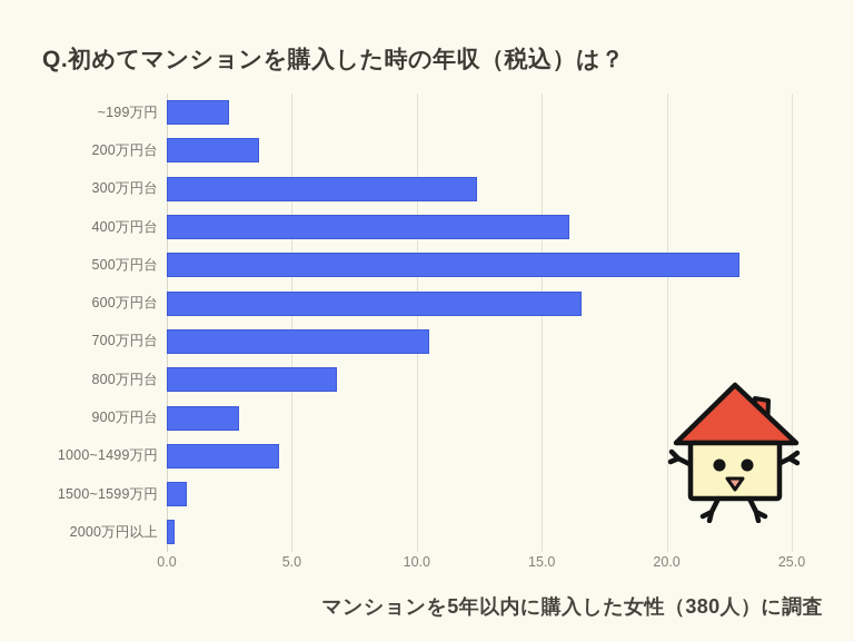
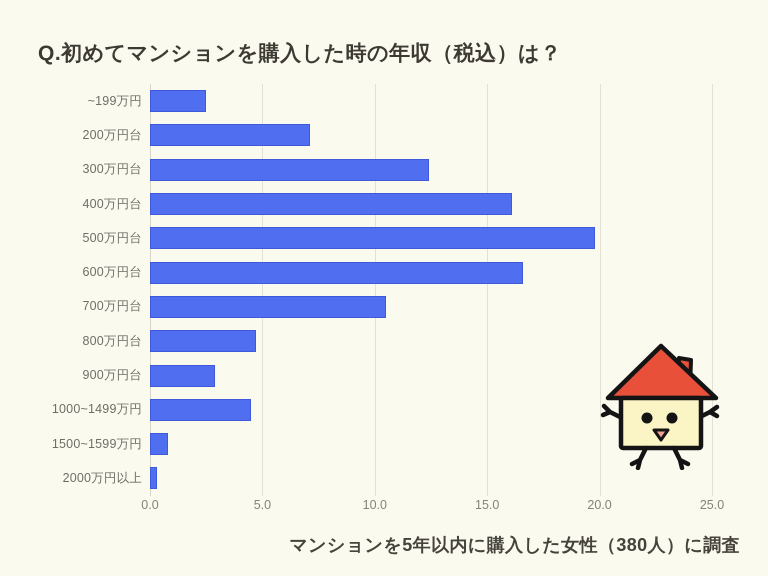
200万円台: 3.7 -> 7.1
500万円台: 22.9 -> 19.8
800万円台: 6.8 -> 4.7
